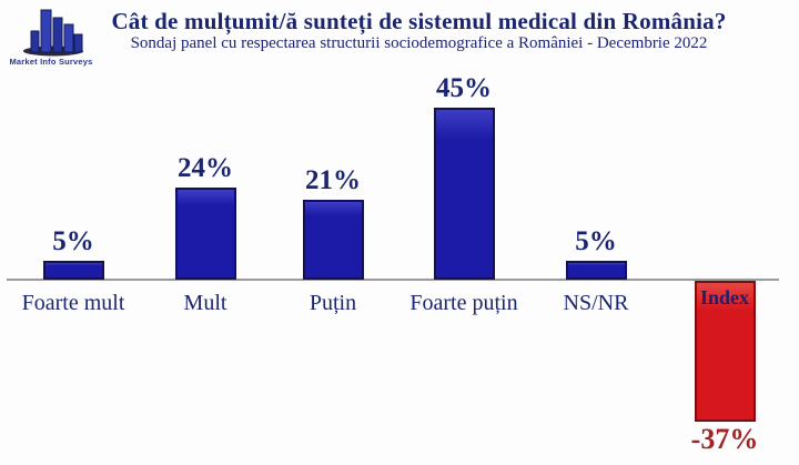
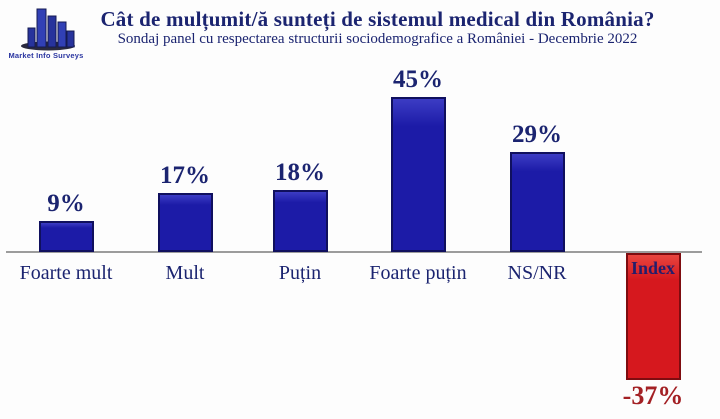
Foarte mult: 5% -> 9%
Mult: 24% -> 17%
Puțin: 21% -> 18%
NS/NR: 5% -> 29%
